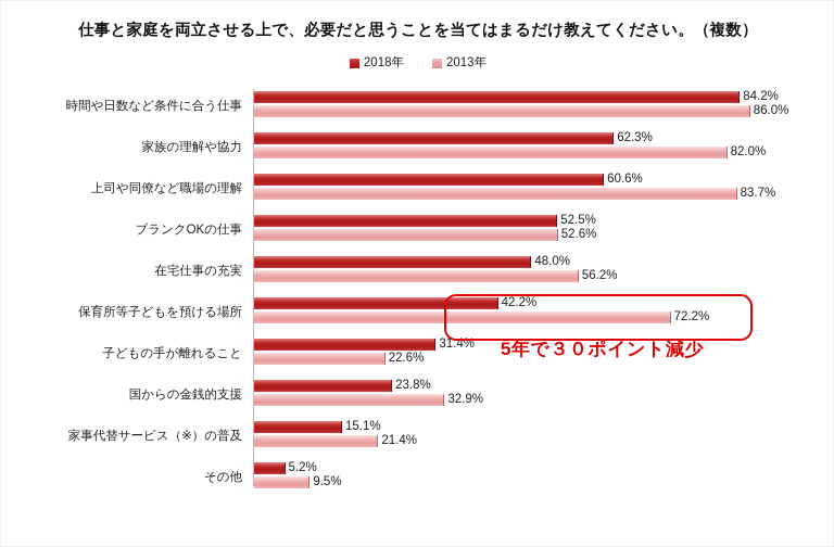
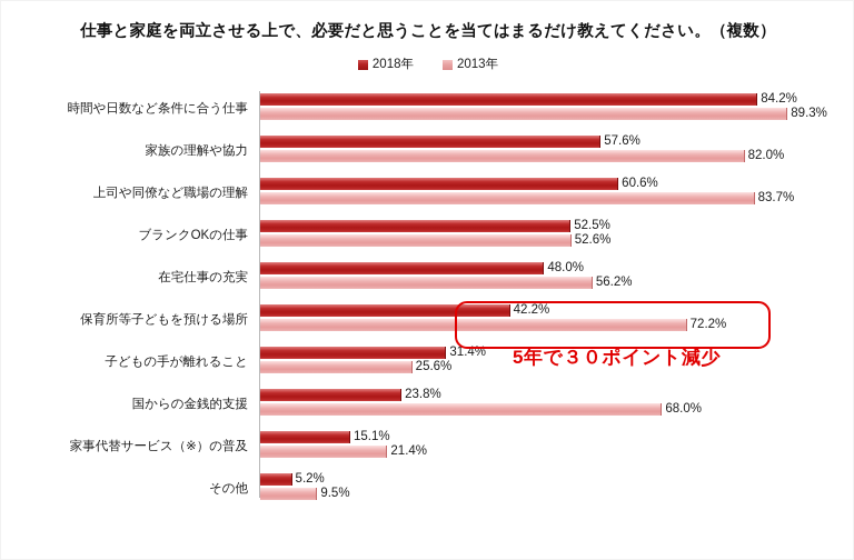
2013年/時間や日数など条件に合う仕事: 86.0% -> 89.3%
2018年/家族の理解や協力: 62.3% -> 57.6%
2013年/子どもの手が離れること: 22.6% -> 25.6%
2013年/国からの金銭的支援: 32.9% -> 68.0%
